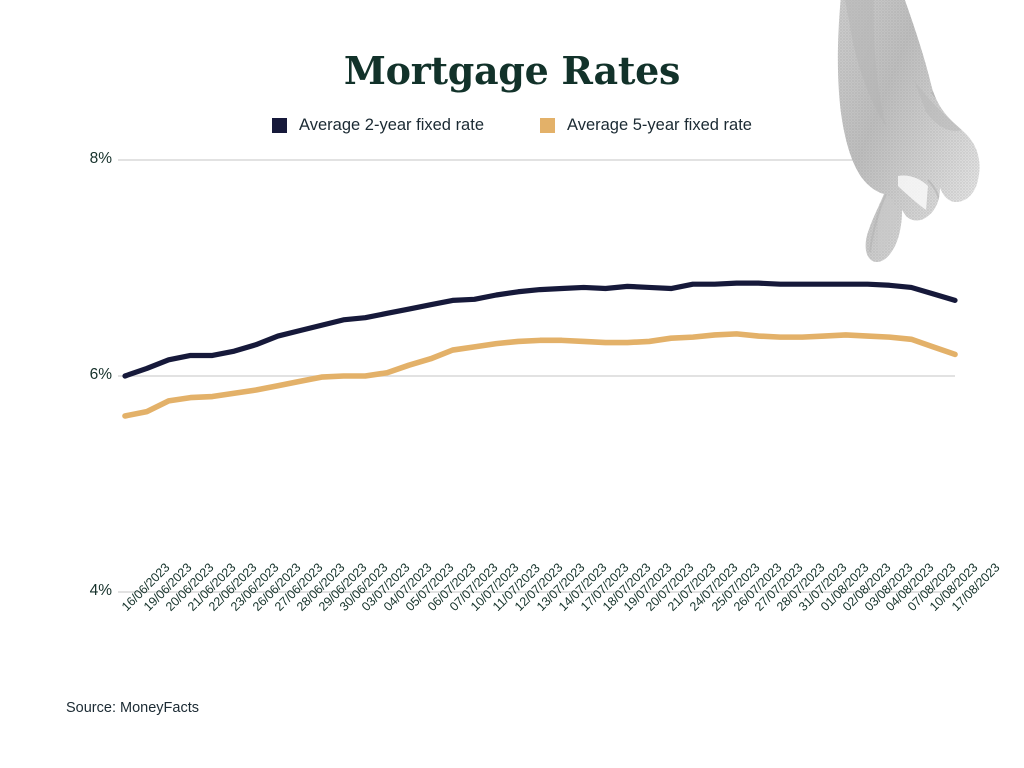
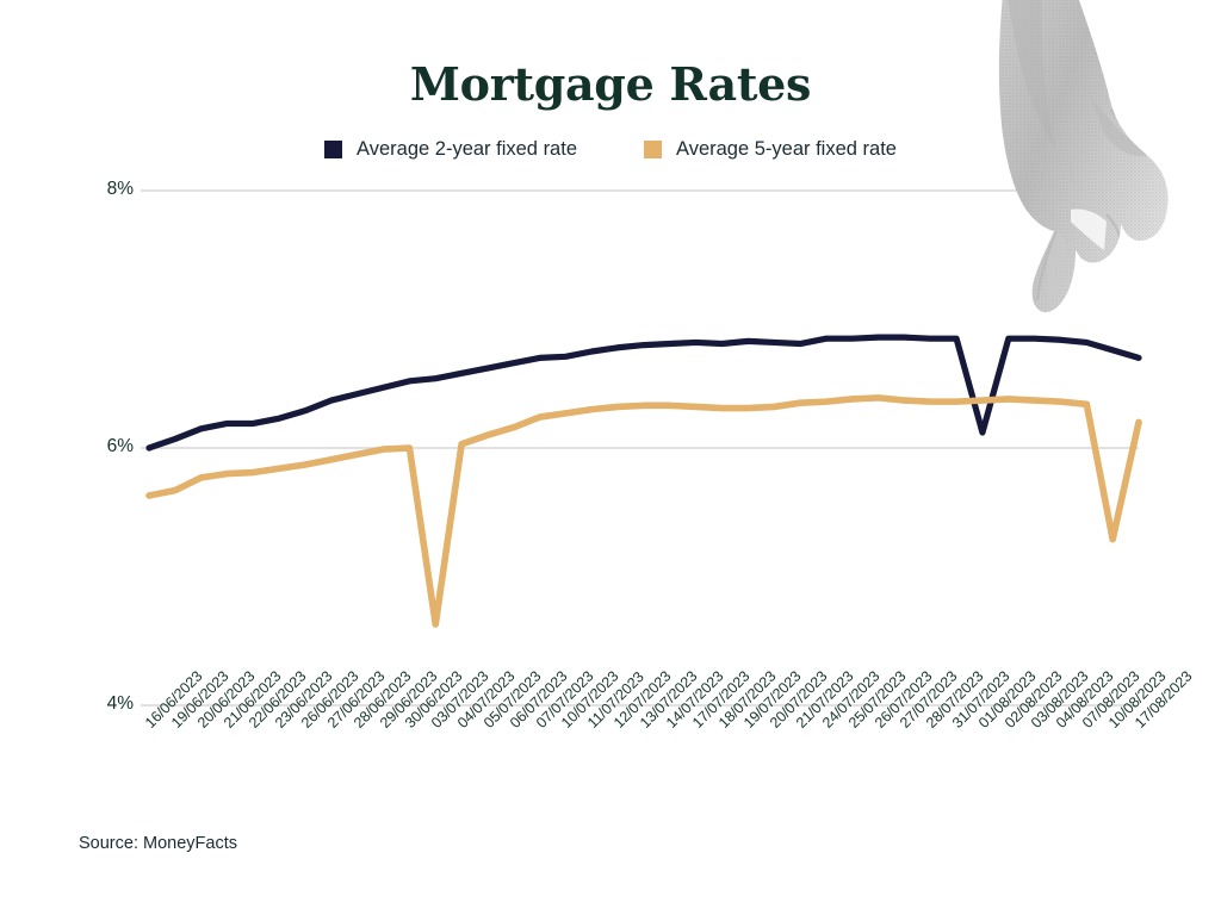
Average 5-year fixed rate/03/07/2023: 6.00% -> 4.63%
Average 2-year fixed rate/01/08/2023: 6.85% -> 6.12%
Average 5-year fixed rate/10/08/2023: 6.27% -> 5.29%
